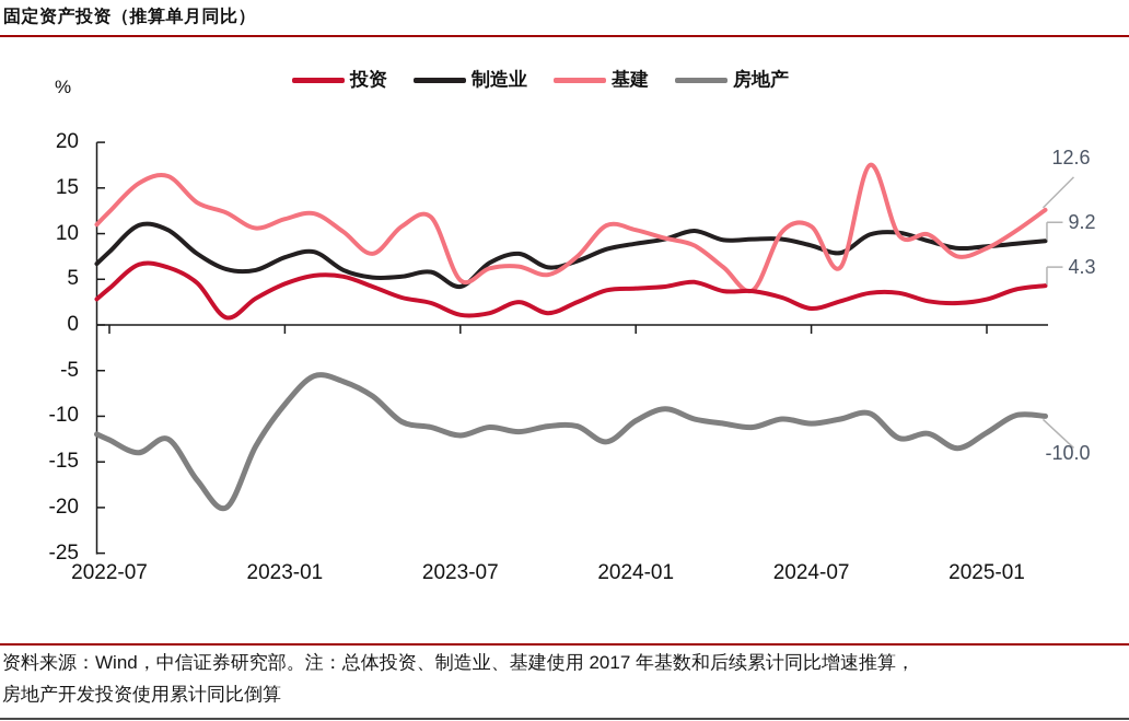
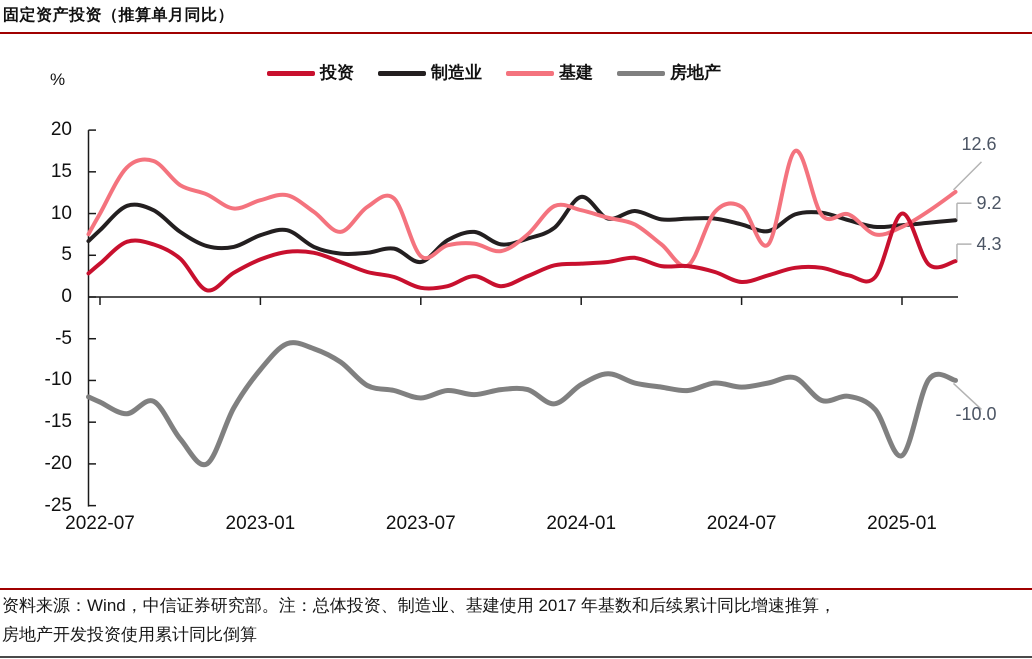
基建/2022-07: 12 -> 10
制造业/2024-01: 9 -> 12
投资/2025-01: 3 -> 10
房地产/2025-01: -12 -> -19
